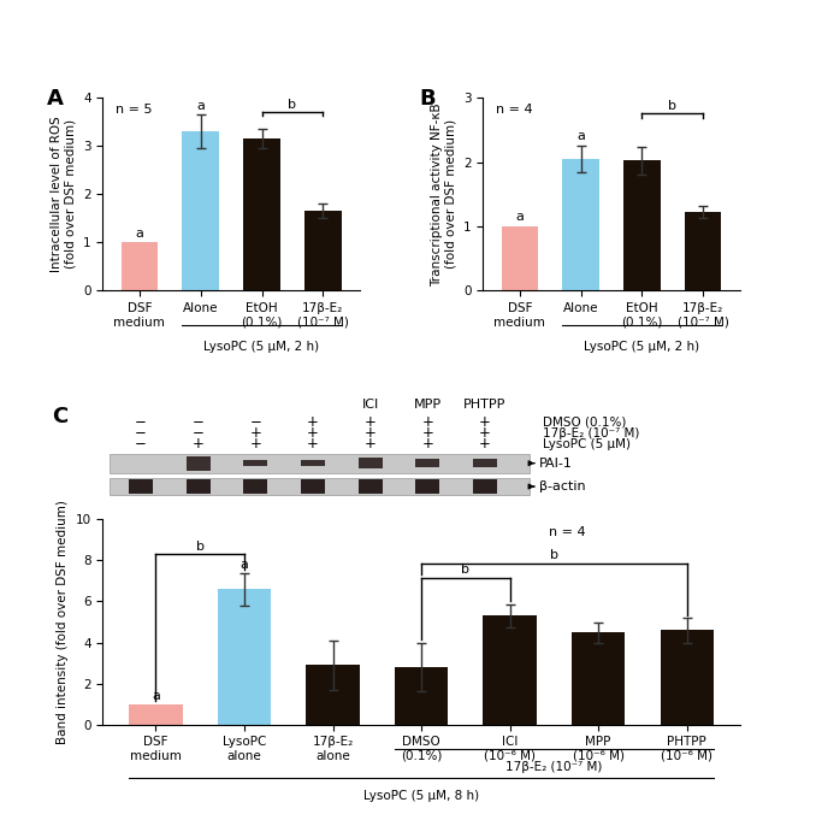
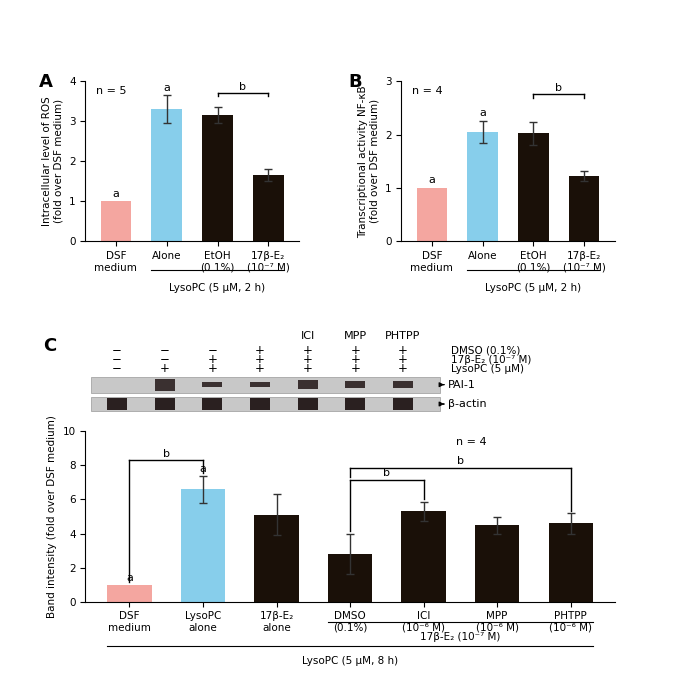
17β-E₂ alone: 2.9 -> 5.1
